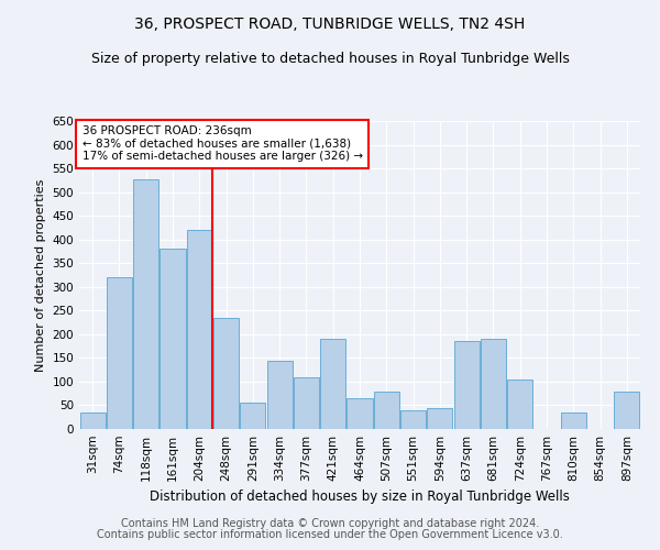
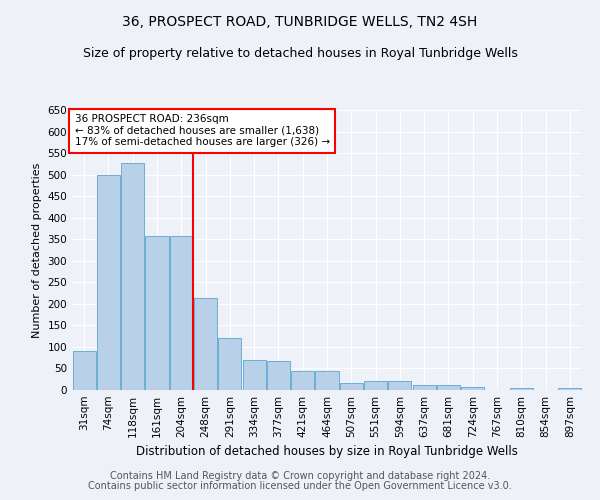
31sqm: 35 -> 90
74sqm: 320 -> 500
161sqm: 380 -> 358
204sqm: 420 -> 358
248sqm: 235 -> 213
291sqm: 55 -> 120
334sqm: 145 -> 70
377sqm: 110 -> 68
421sqm: 190 -> 43
464sqm: 65 -> 43
507sqm: 80 -> 16
551sqm: 40 -> 20
594sqm: 45 -> 20
637sqm: 185 -> 11
681sqm: 190 -> 11
724sqm: 105 -> 8
810sqm: 35 -> 5
897sqm: 80 -> 4
